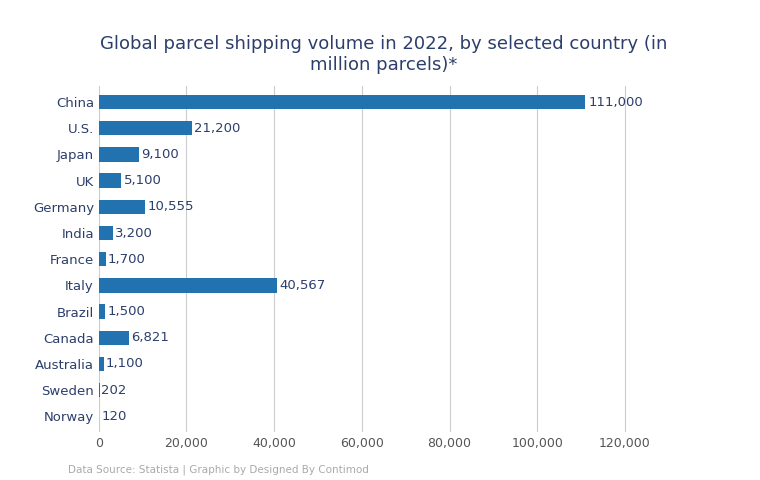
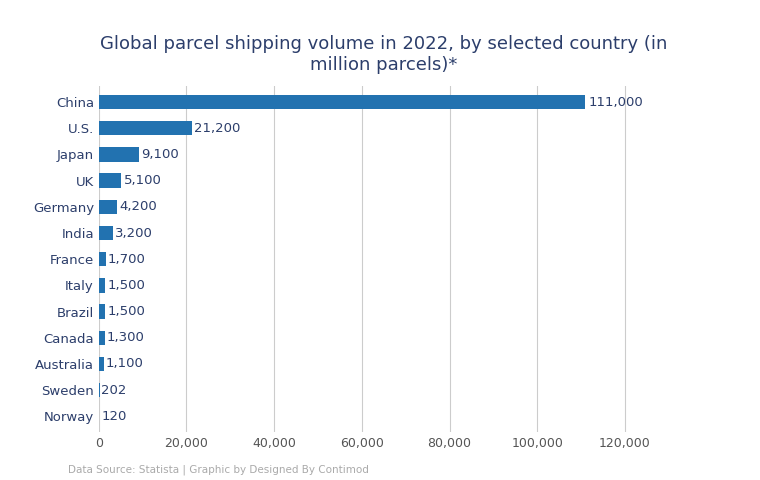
Germany: 10,555 -> 4,200
Italy: 40,567 -> 1,500
Canada: 6,821 -> 1,300
